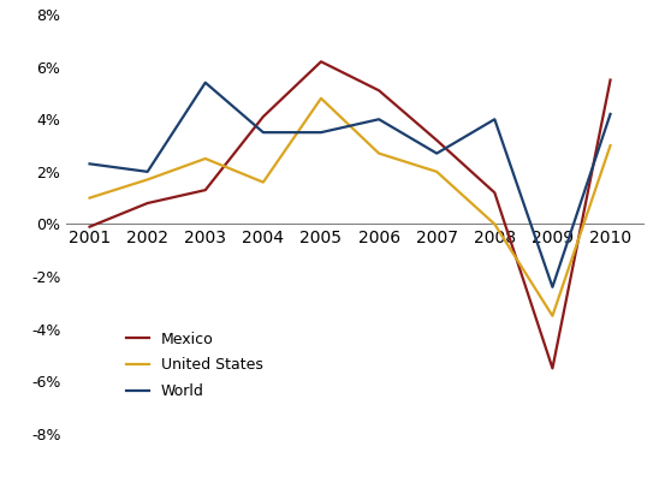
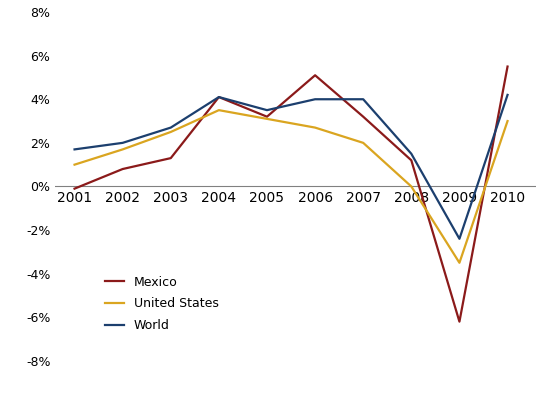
World/2001: 2.3% -> 1.7%
World/2003: 5.4% -> 2.7%
United States/2004: 1.6% -> 3.5%
World/2004: 3.5% -> 4.1%
Mexico/2005: 6.2% -> 3.2%
United States/2005: 4.8% -> 3.1%
World/2007: 2.7% -> 4.0%
World/2008: 4.0% -> 1.5%
Mexico/2009: -5.5% -> -6.2%
